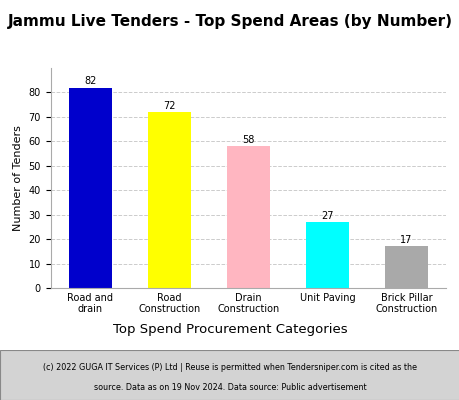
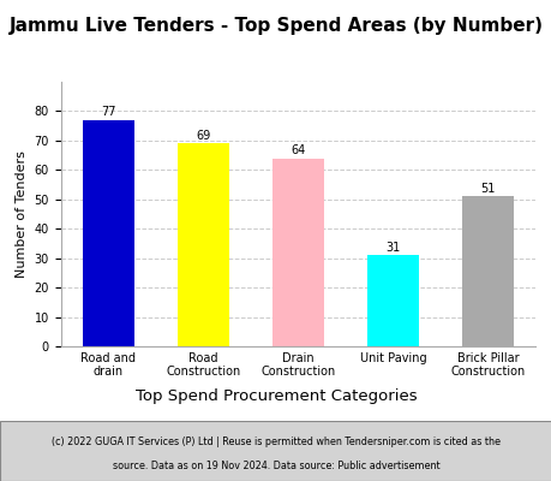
Road and drain: 82 -> 77
Road Construction: 72 -> 69
Drain Construction: 58 -> 64
Unit Paving: 27 -> 31
Brick Pillar Construction: 17 -> 51
